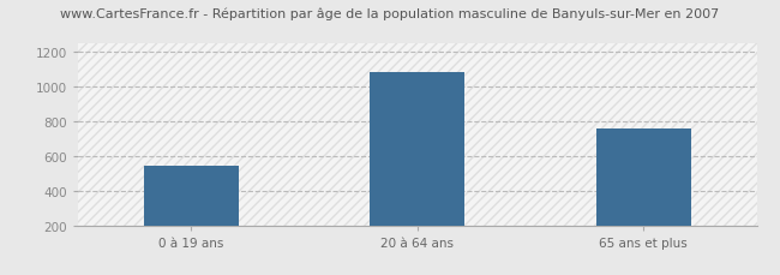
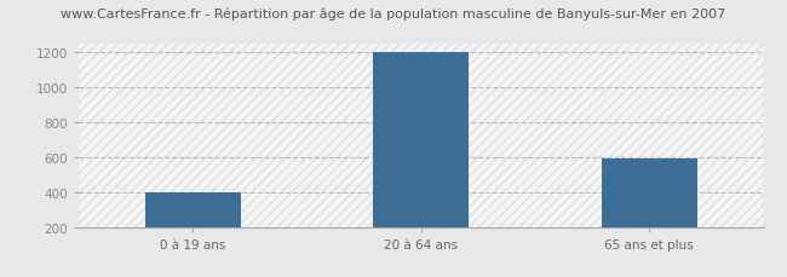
0 à 19 ans: 540 -> 400
20 à 64 ans: 1080 -> 1200
65 ans et plus: 760 -> 590
